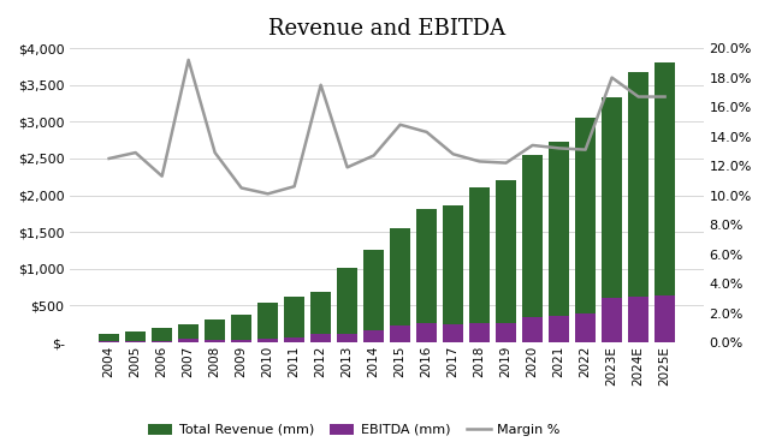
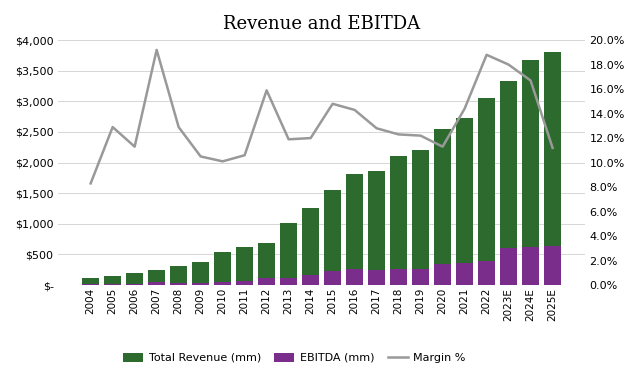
Margin %/2004: 12.5% -> 8.3%
Margin %/2012: 17.5% -> 15.9%
Margin %/2014: 12.7% -> 12.0%
Margin %/2020: 13.4% -> 11.3%
Margin %/2021: 13.2% -> 14.4%
Margin %/2022: 13.1% -> 18.8%
Margin %/2025E: 16.7% -> 11.2%
